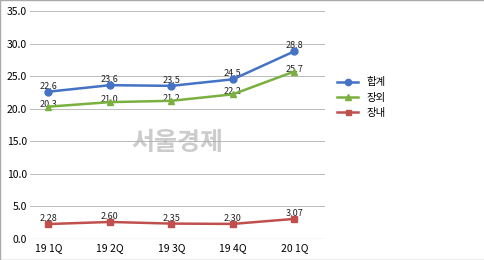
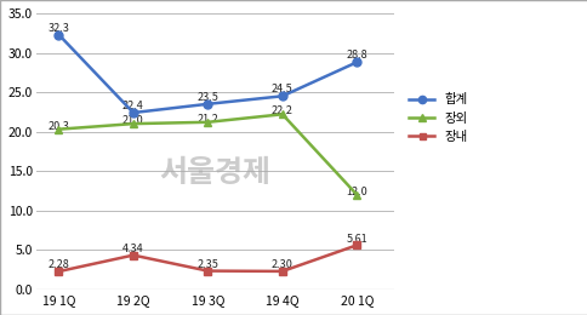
합계/19 1Q: 22.6 -> 32.3
합계/19 2Q: 23.6 -> 22.4
장내/19 2Q: 2.60 -> 4.34
장외/20 1Q: 25.7 -> 12.0
장내/20 1Q: 3.07 -> 5.61
